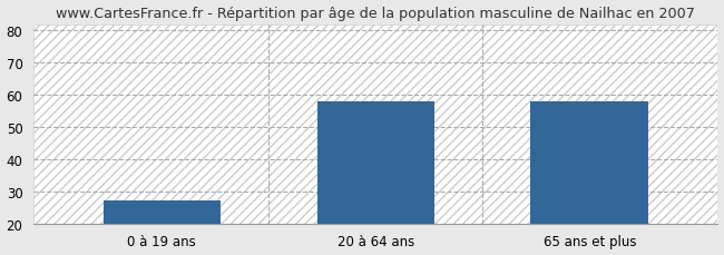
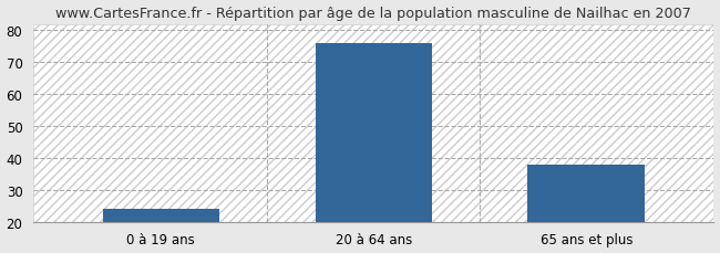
0 à 19 ans: 27 -> 24
20 à 64 ans: 58 -> 76
65 ans et plus: 58 -> 38
